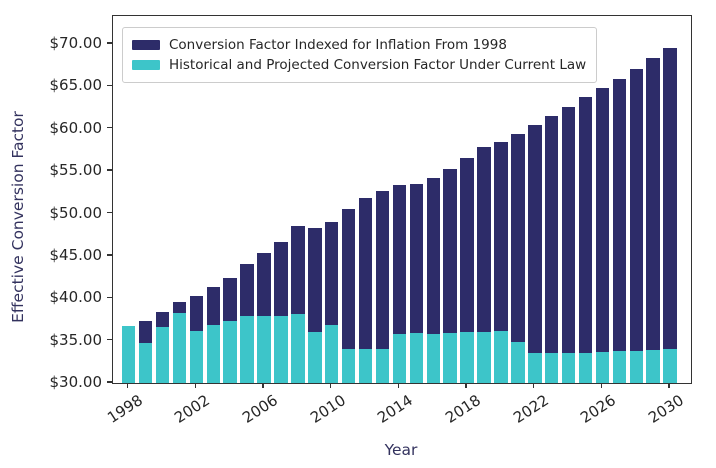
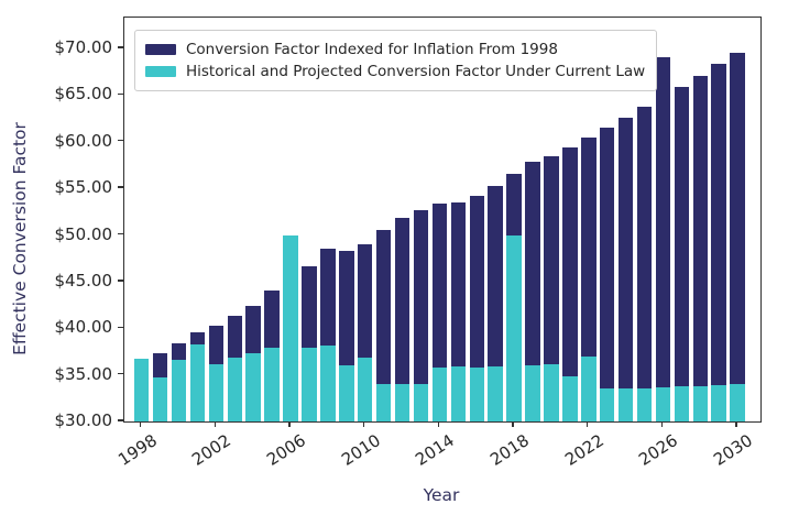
Conversion Factor Indexed for Inflation From 1998/2006: $45 -> $35
Historical and Projected Conversion Factor Under Current Law/2006: $38 -> $50
Historical and Projected Conversion Factor Under Current Law/2018: $36 -> $50
Historical and Projected Conversion Factor Under Current Law/2022: $34 -> $37
Conversion Factor Indexed for Inflation From 1998/2026: $65 -> $69
